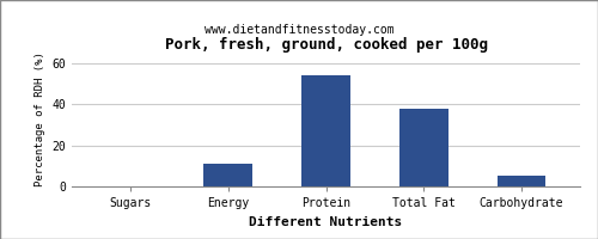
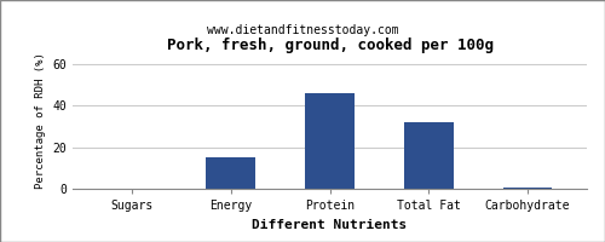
Energy: 11 -> 15
Protein: 54 -> 46
Total Fat: 38 -> 32
Carbohydrate: 5 -> 0
